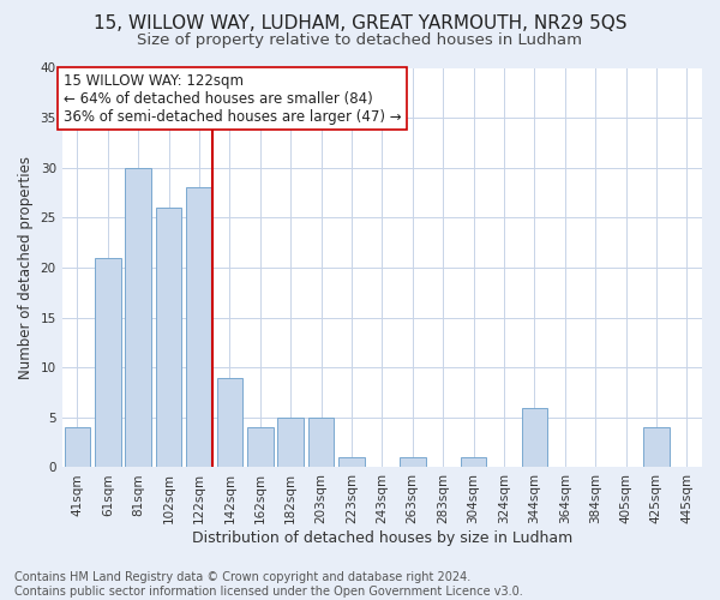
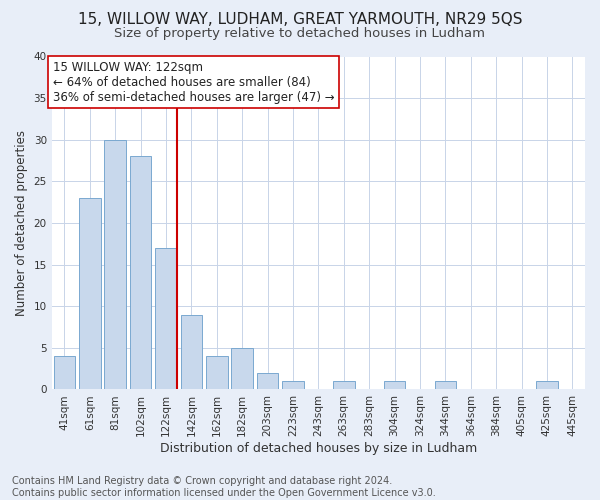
61sqm: 21 -> 23
102sqm: 26 -> 28
122sqm: 28 -> 17
203sqm: 5 -> 2
344sqm: 6 -> 1
425sqm: 4 -> 1
